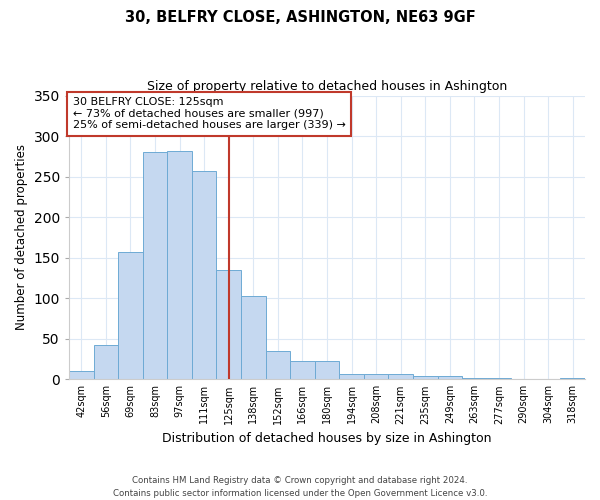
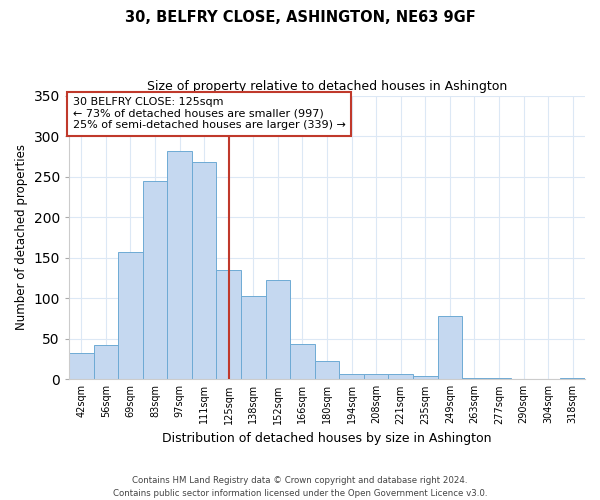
42sqm: 10 -> 32
83sqm: 280 -> 244
111sqm: 257 -> 268
152sqm: 35 -> 122
166sqm: 22 -> 44
249sqm: 4 -> 78
